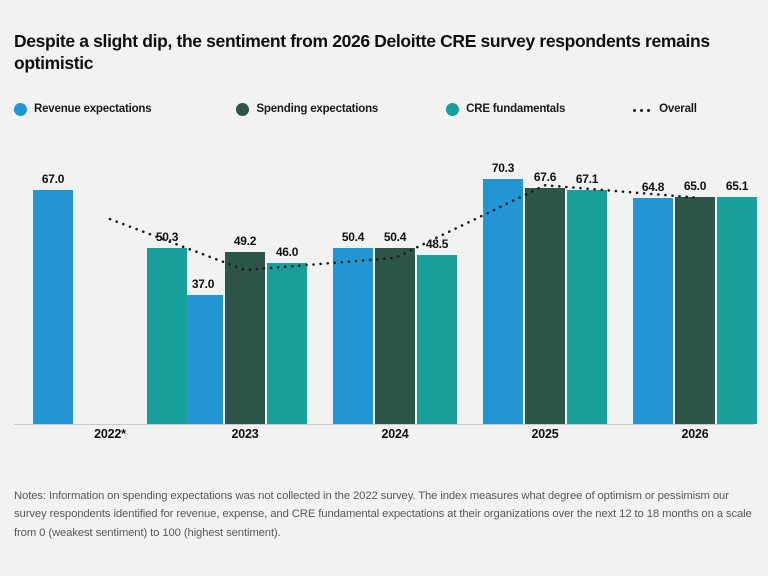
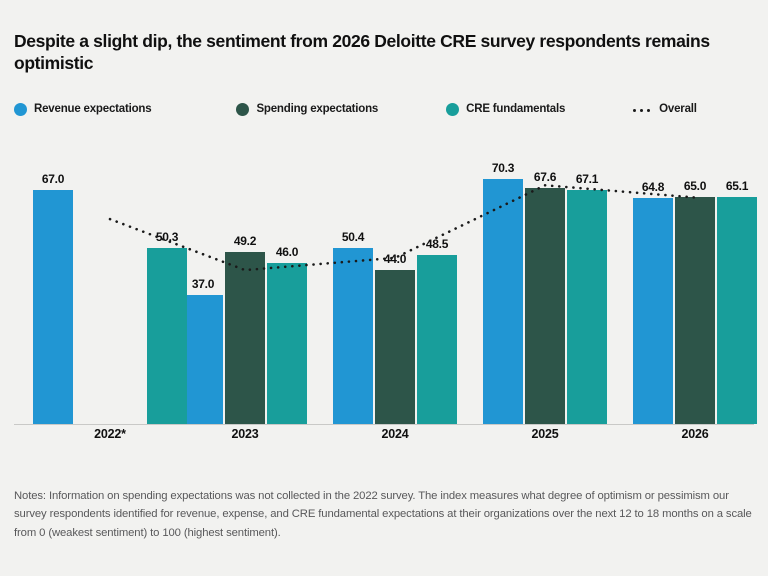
Spending expectations/2024: 50.4 -> 44.0
